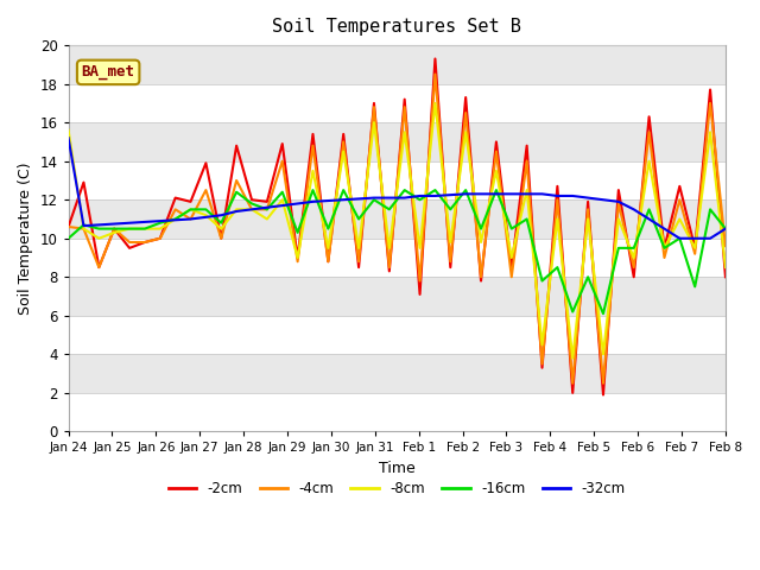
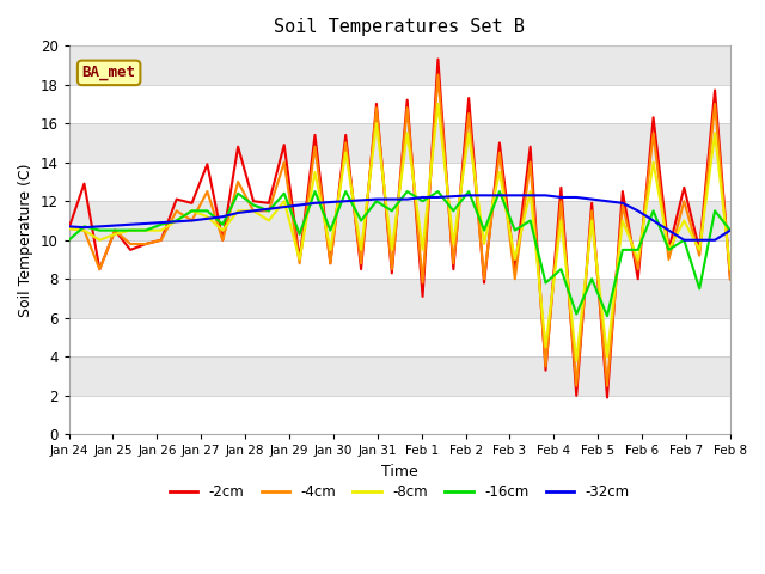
-8cm/Jan 24: 15.6 -> 10.6
-32cm/Jan 24: 15.2 -> 10.7
-4cm/Feb 8: 9.6 -> 8.0
